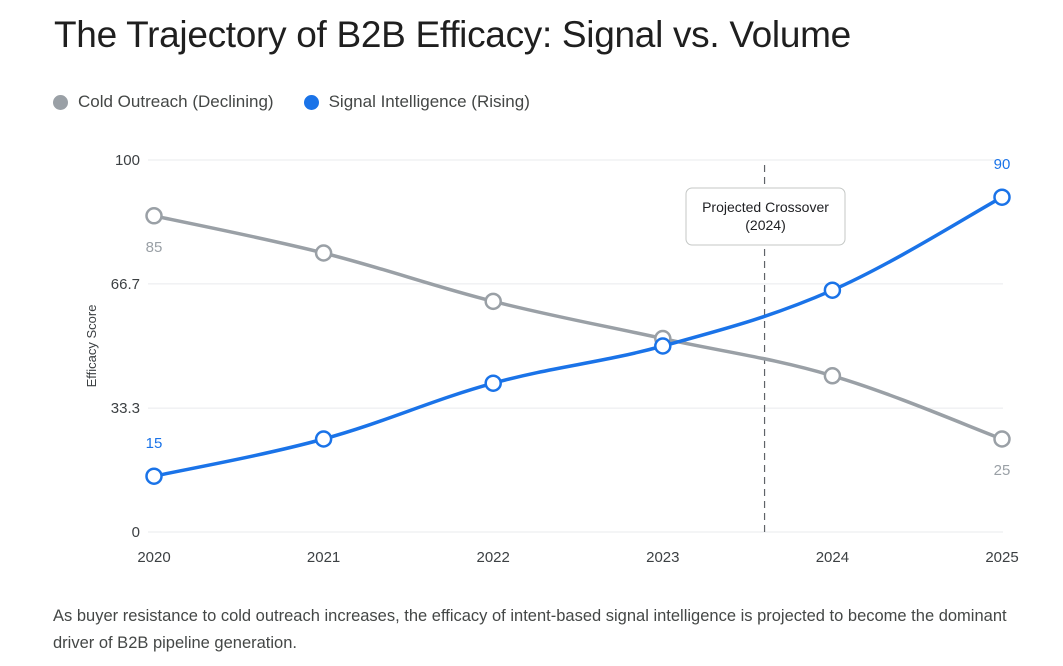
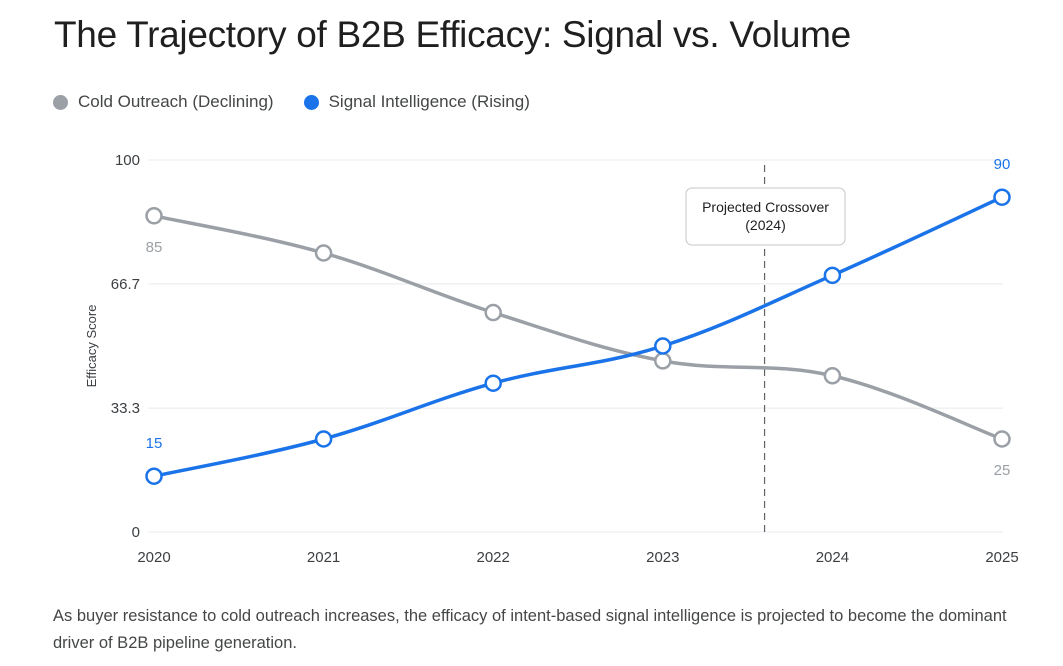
Cold Outreach (Declining)/2022: 62 -> 59
Cold Outreach (Declining)/2023: 52 -> 46
Signal Intelligence (Rising)/2024: 65 -> 69
